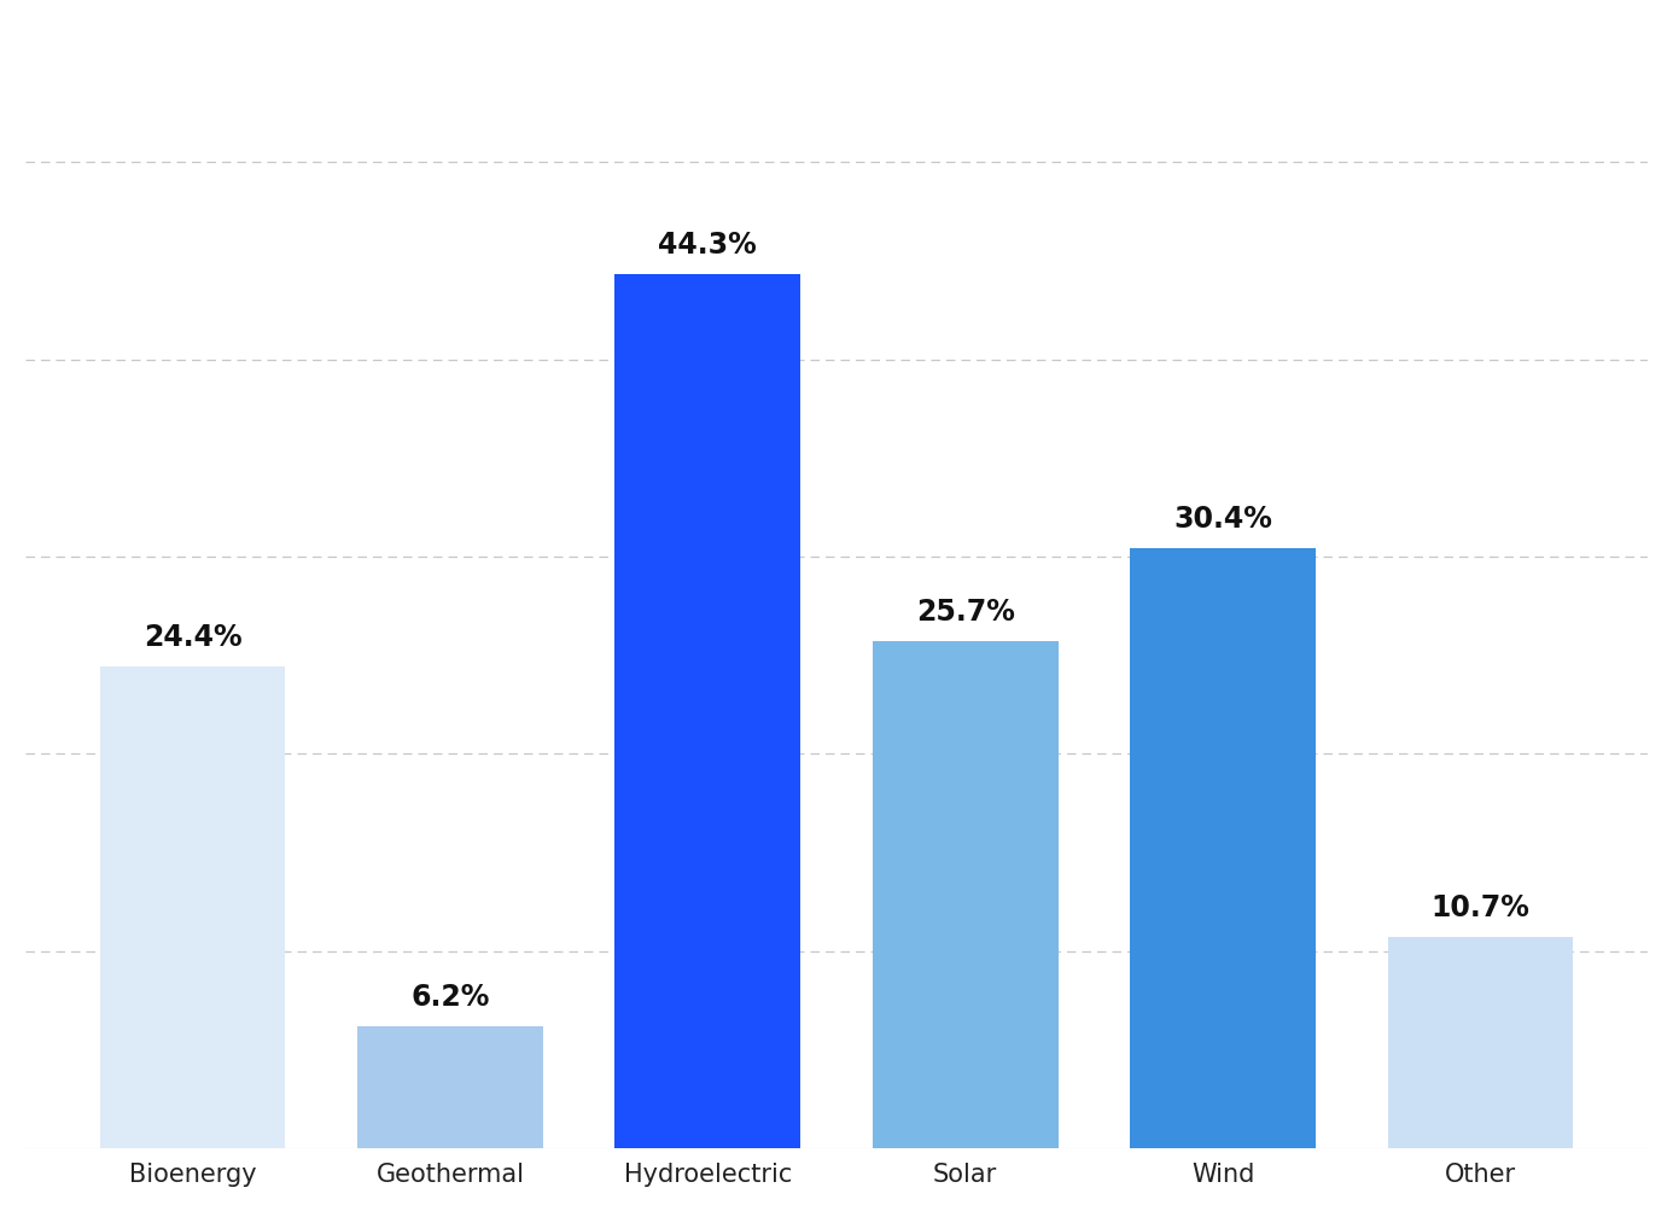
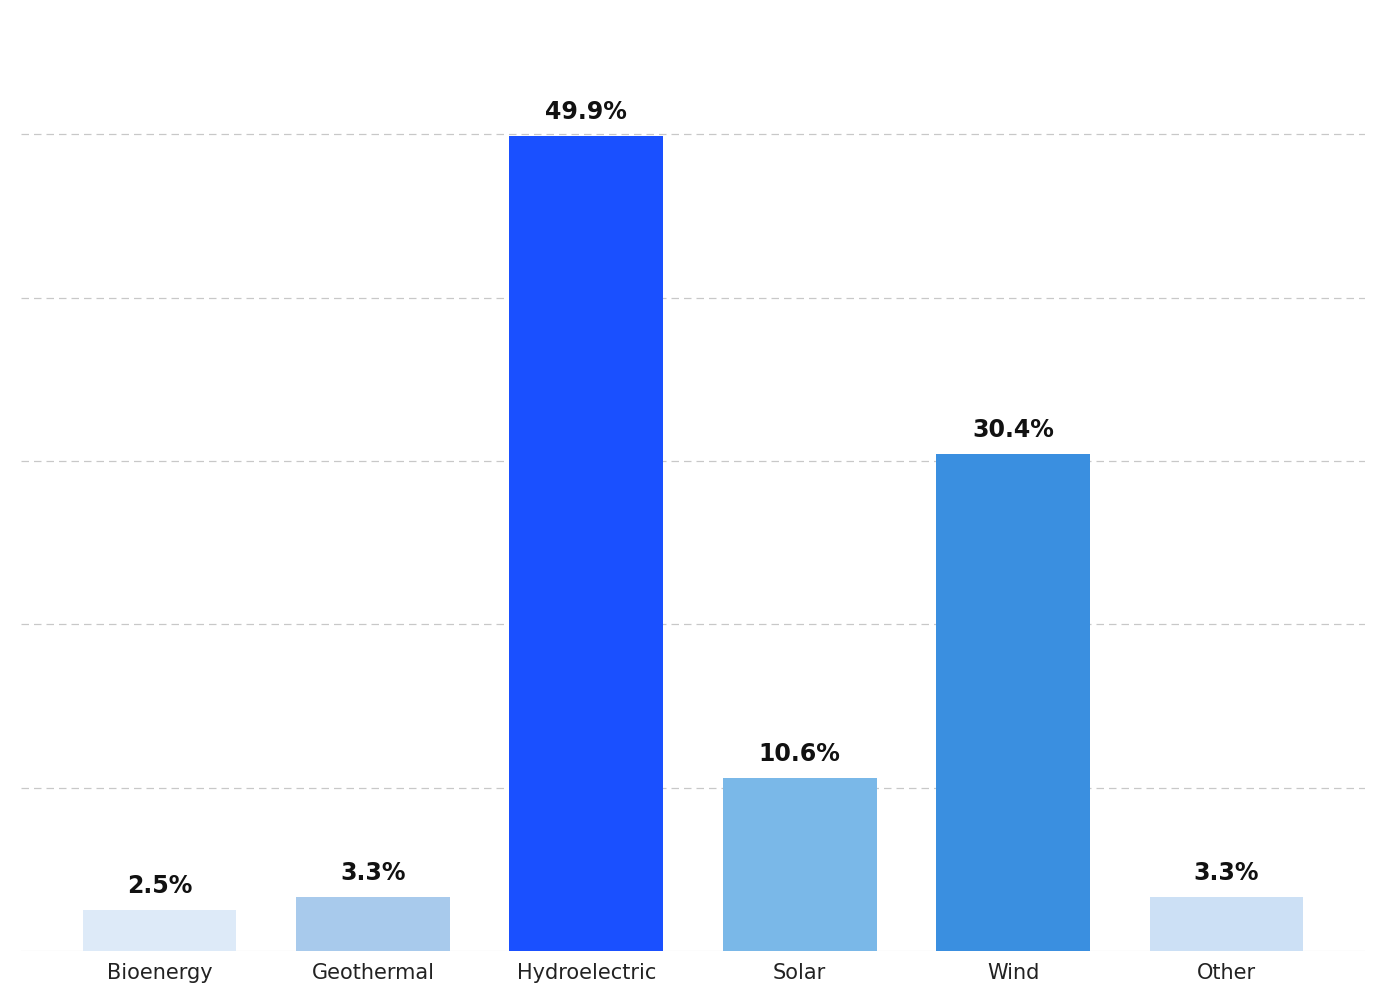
Bioenergy: 24.4% -> 2.5%
Geothermal: 6.2% -> 3.3%
Hydroelectric: 44.3% -> 49.9%
Solar: 25.7% -> 10.6%
Other: 10.7% -> 3.3%
